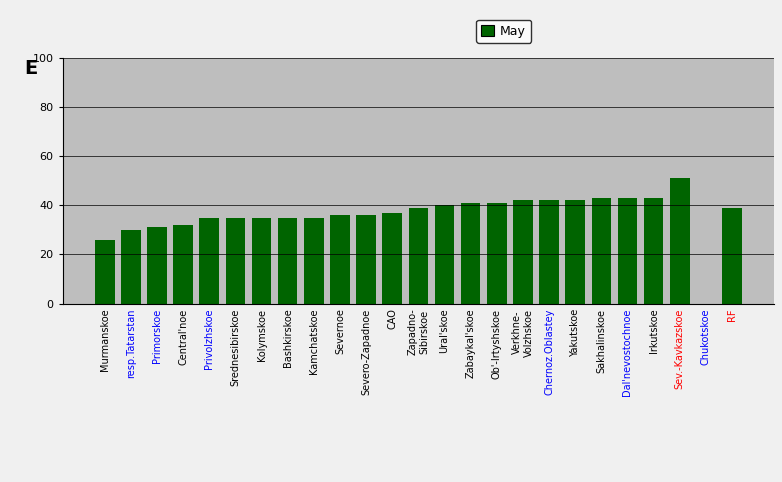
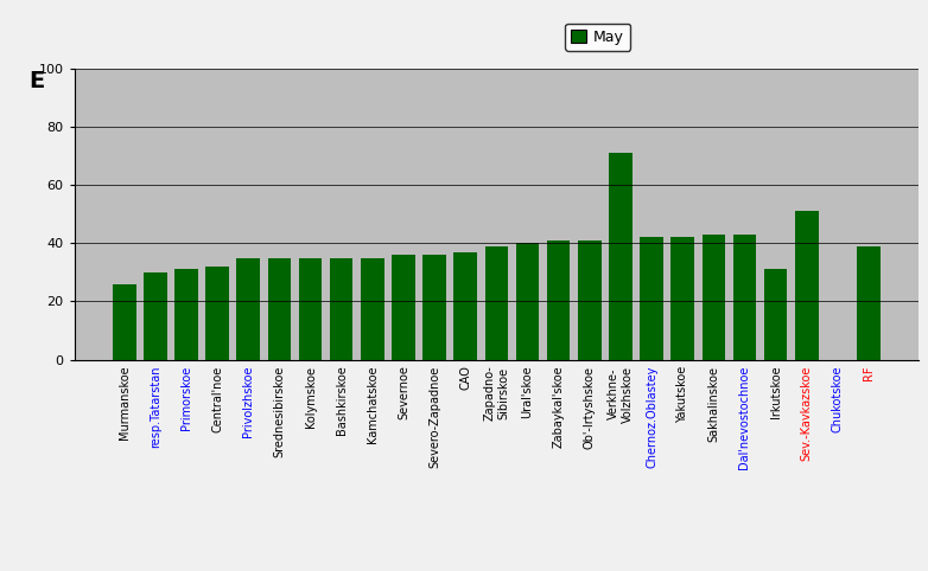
Verkhnе- Volzhskoe: 42 -> 71
Irkutskoe: 43 -> 31
